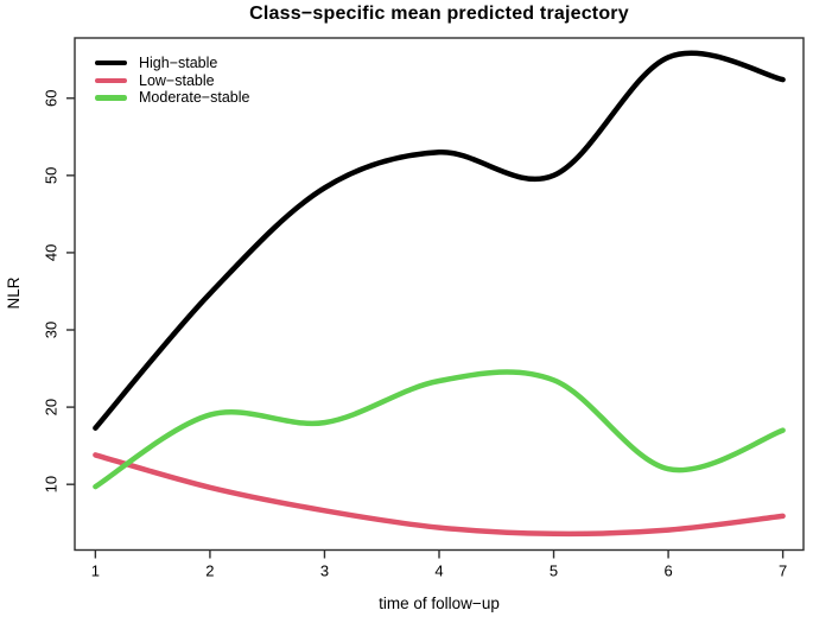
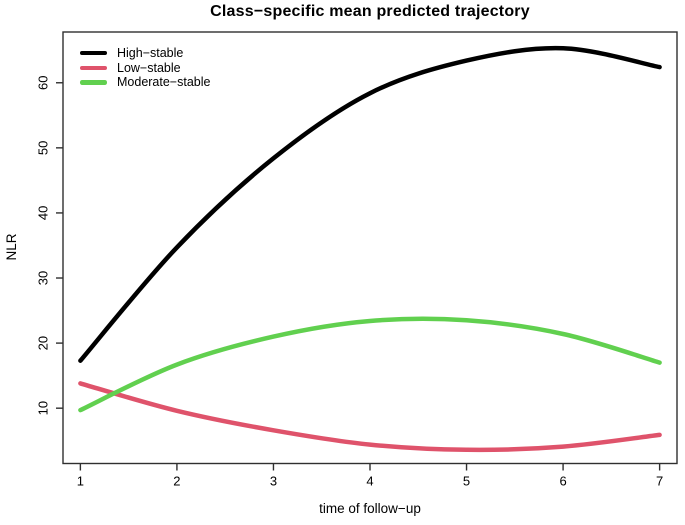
Moderate−stable/2: 19 -> 17
Moderate−stable/3: 18 -> 21
High−stable/4: 53 -> 58
High−stable/5: 50 -> 63
Moderate−stable/6: 12 -> 21
